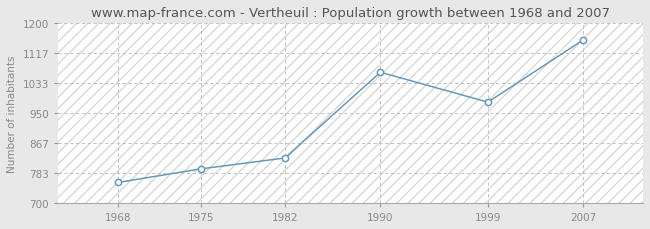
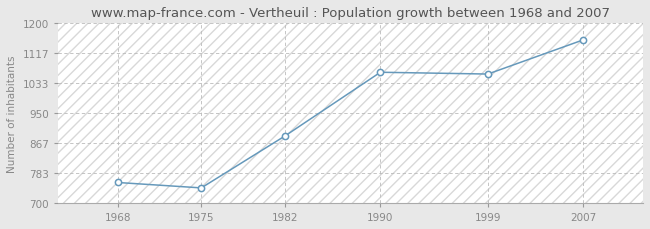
1975: 795 -> 742
1982: 825 -> 886
1999: 980 -> 1058
